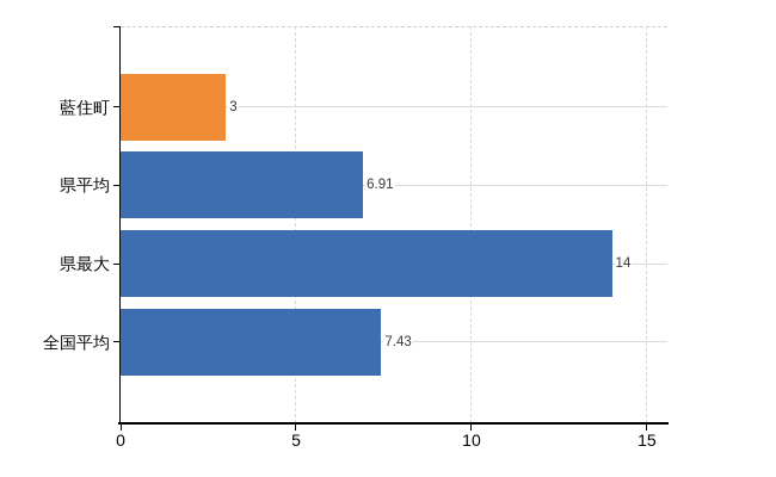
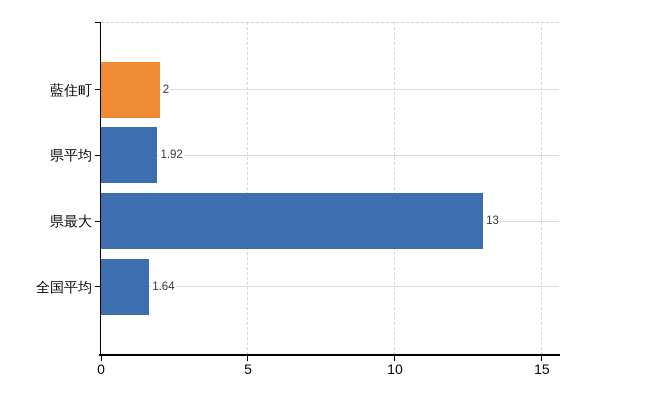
藍住町: 3 -> 2
県平均: 6.91 -> 1.92
県最大: 14 -> 13
全国平均: 7.43 -> 1.64
